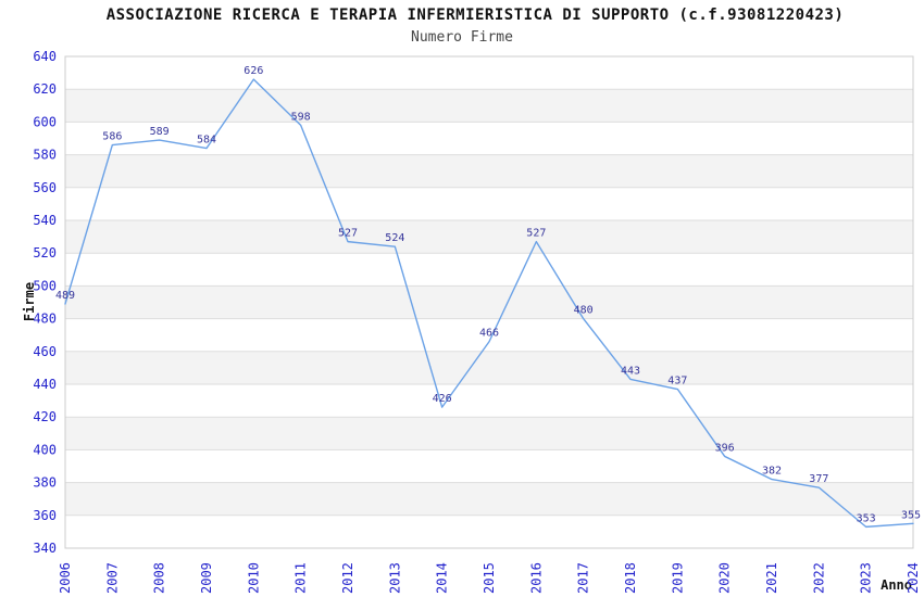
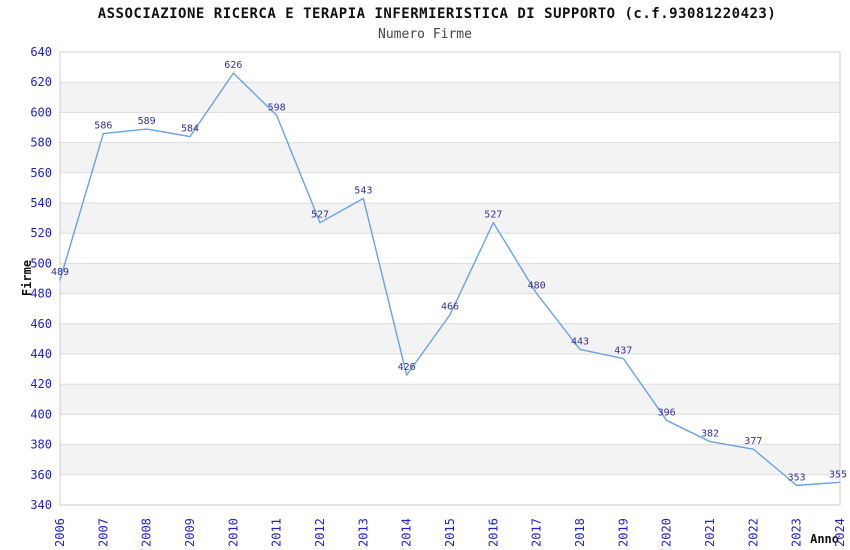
2013: 524 -> 543
